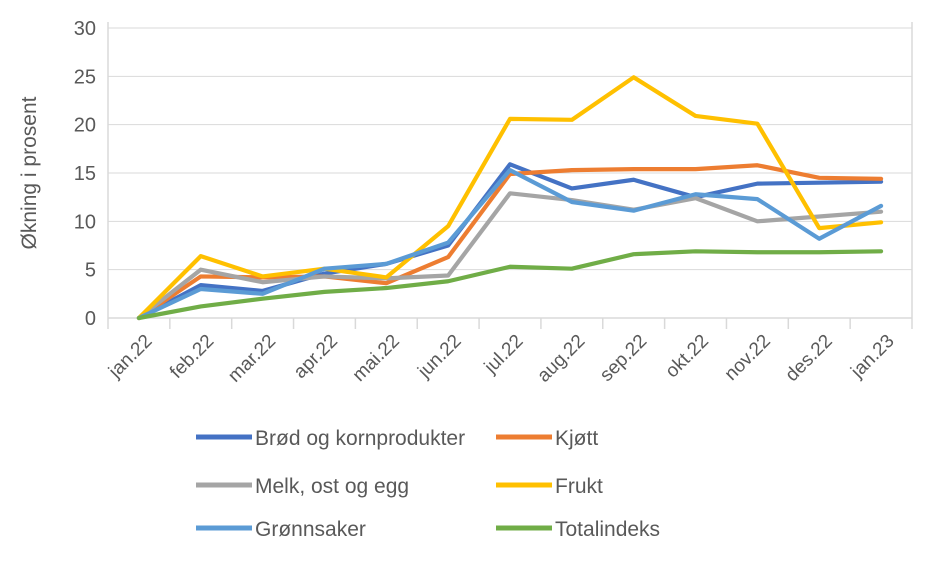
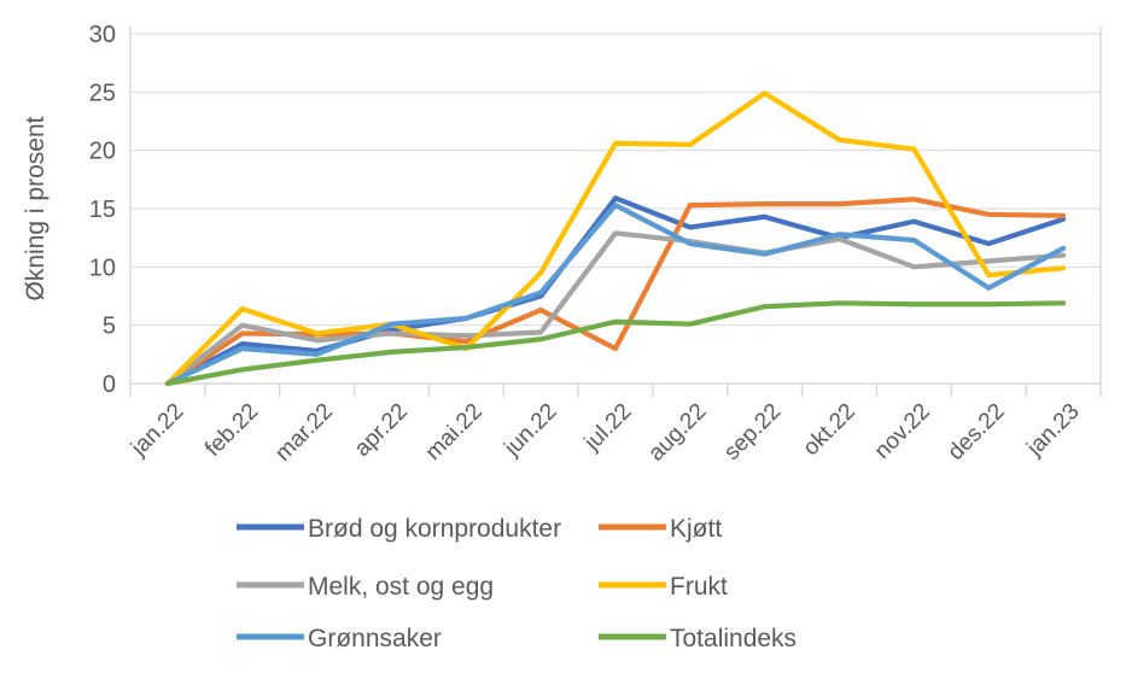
Frukt/mai.22: 4 -> 3
Kjøtt/jul.22: 15 -> 3
Brød og kornprodukter/des.22: 14 -> 12
